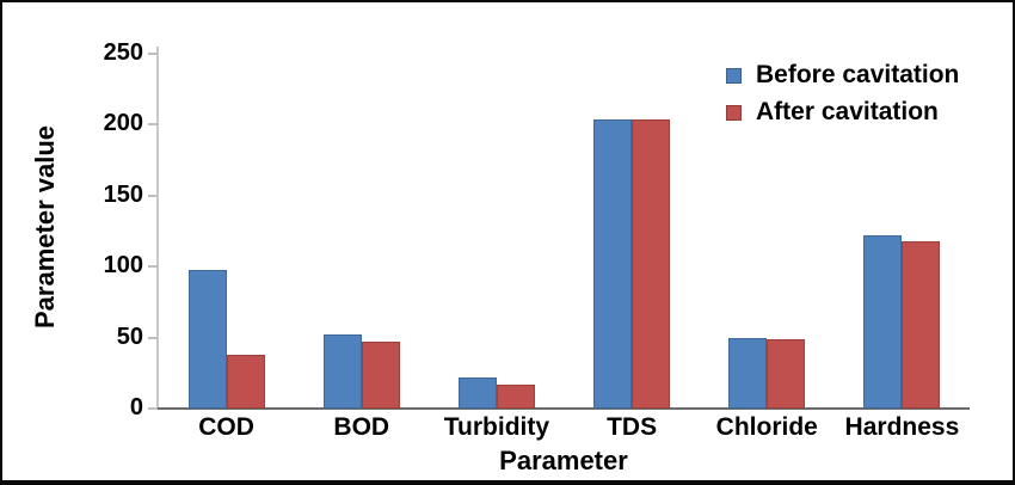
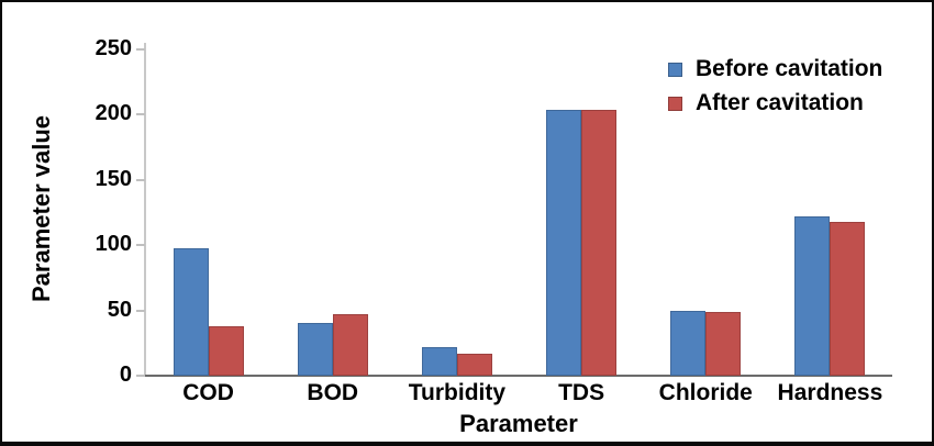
Before cavitation/BOD: 52 -> 40
